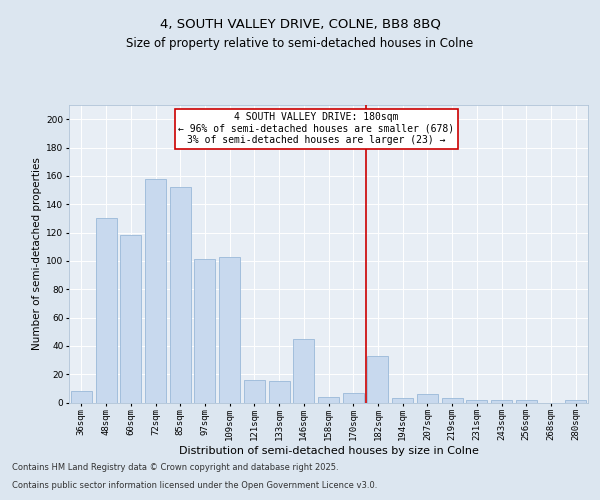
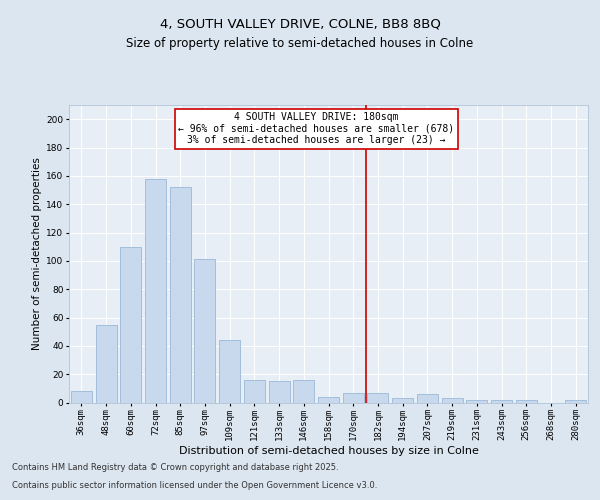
48sqm: 130 -> 55
60sqm: 118 -> 110
109sqm: 103 -> 44
146sqm: 45 -> 16
182sqm: 33 -> 7
